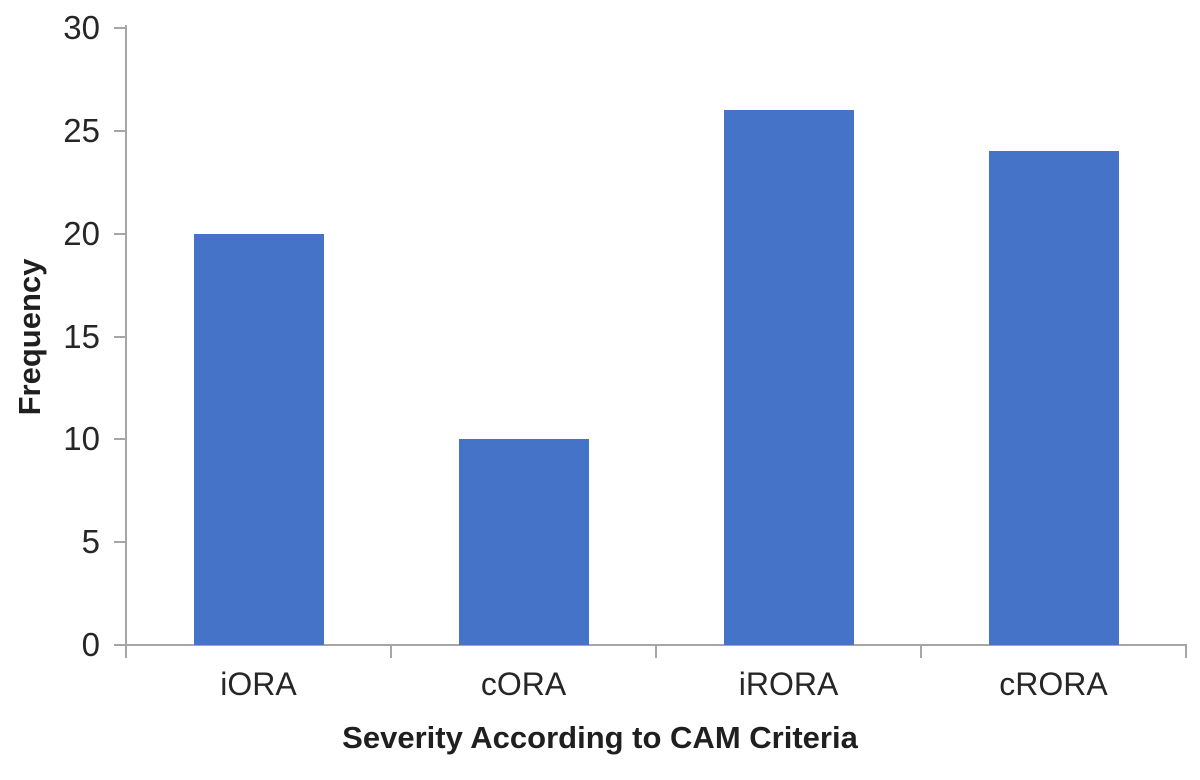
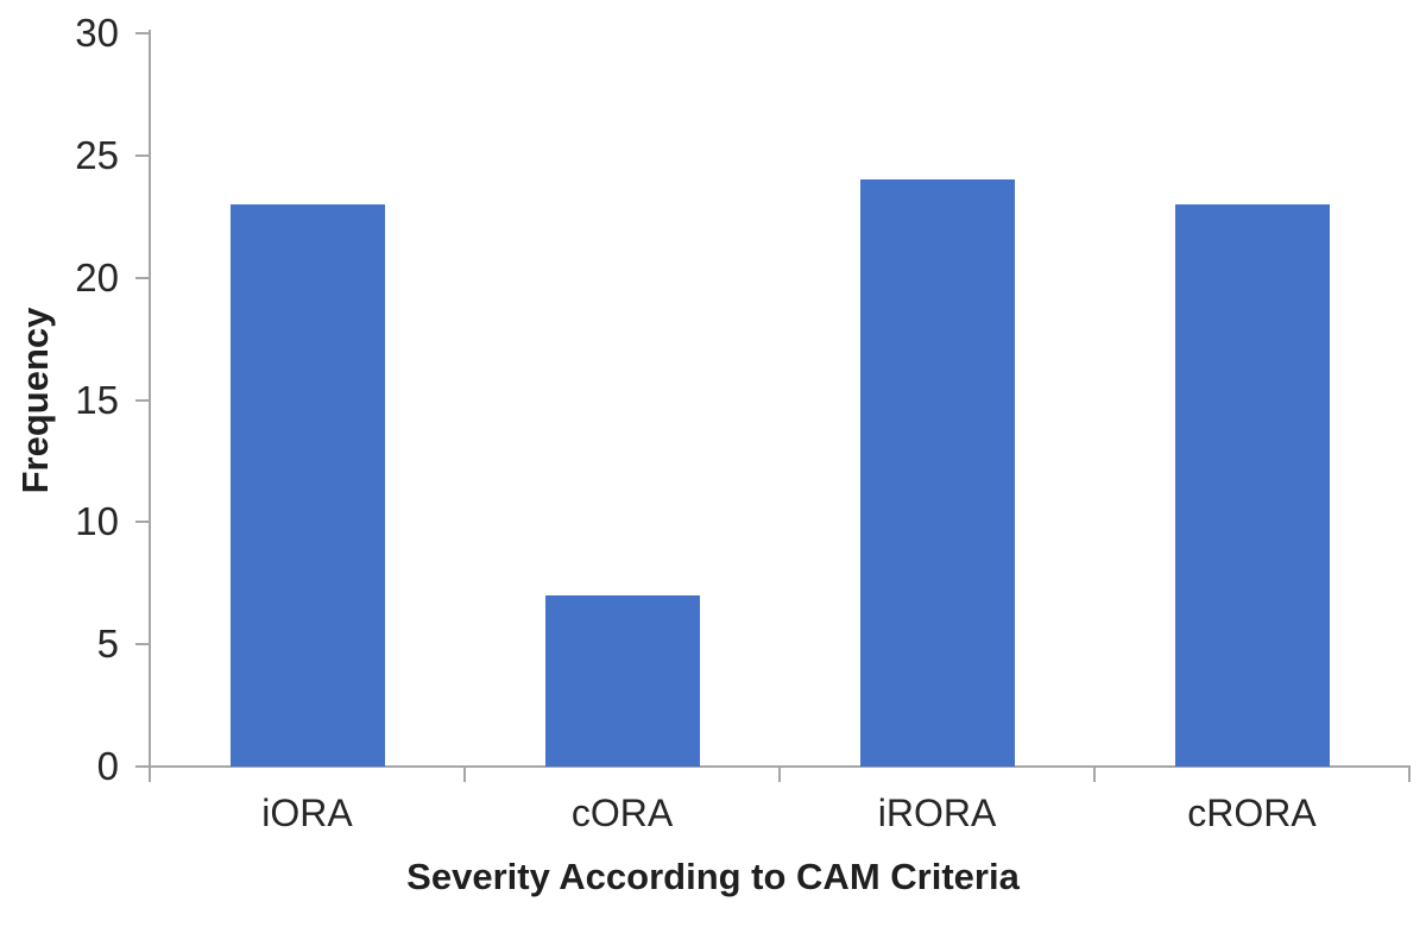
iORA: 20 -> 23
cORA: 10 -> 7
iRORA: 26 -> 24
cRORA: 24 -> 23
